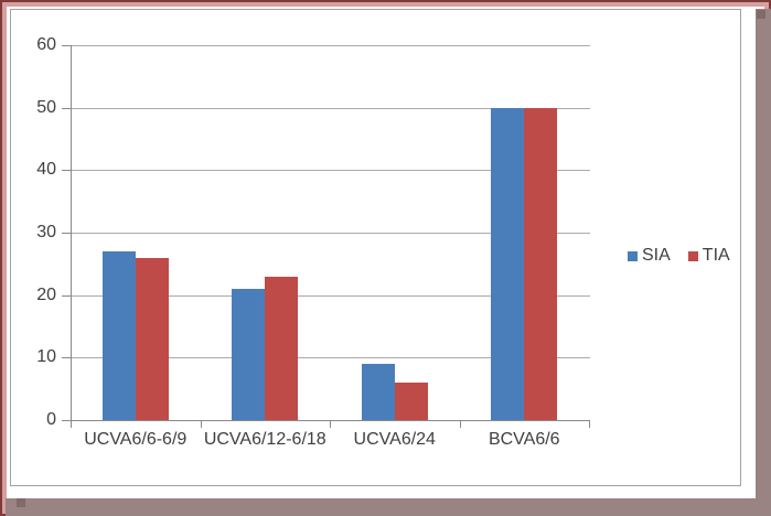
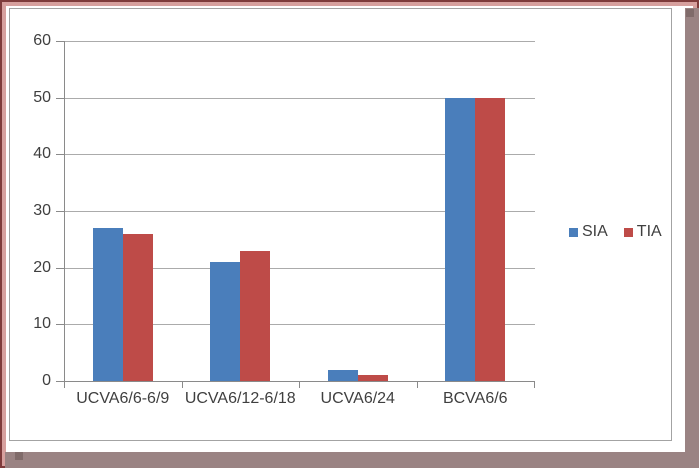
SIA/UCVA6/24: 9 -> 2
TIA/UCVA6/24: 6 -> 1
